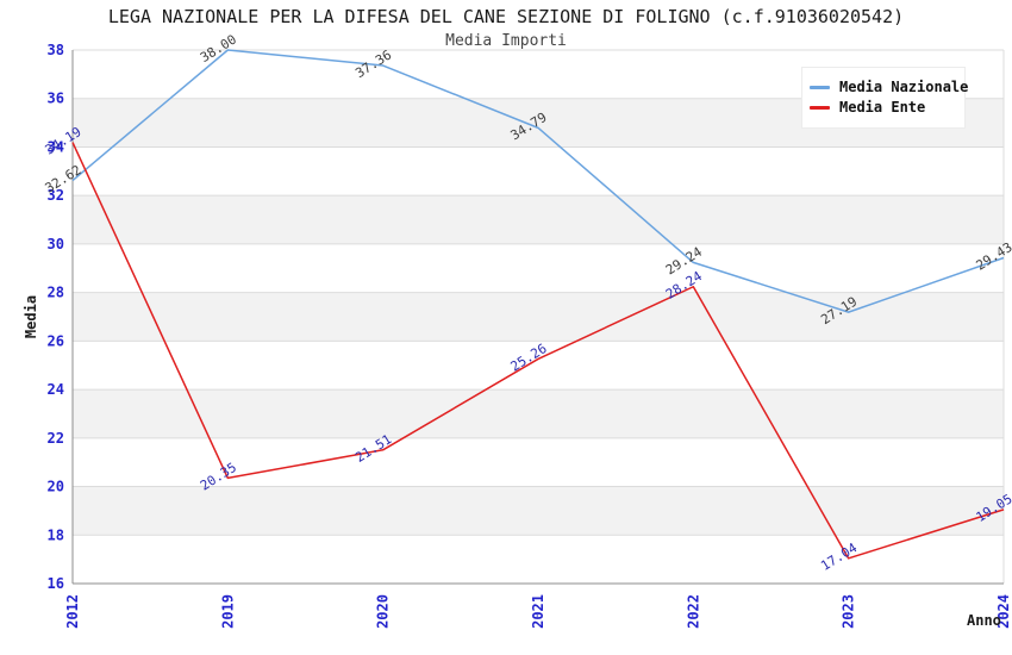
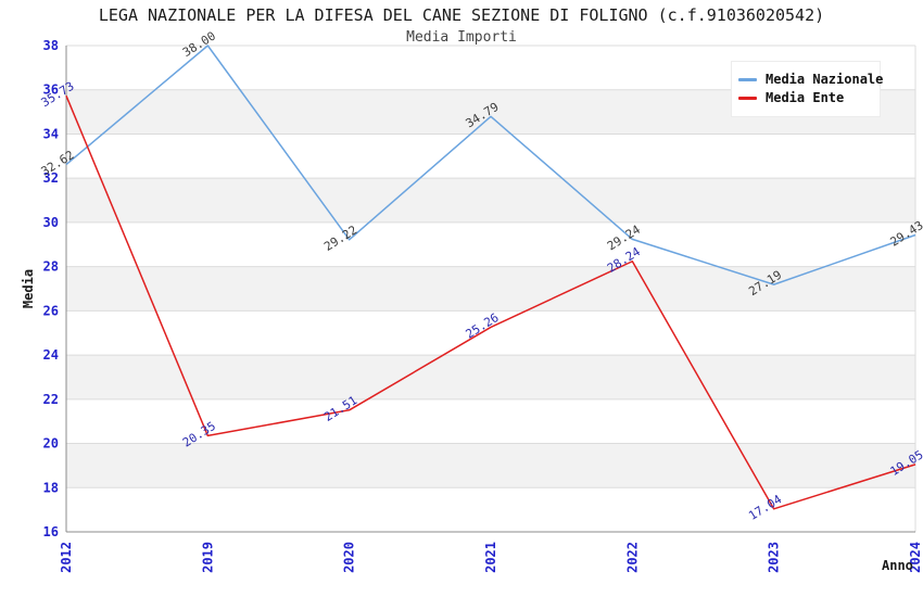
Media Ente/2012: 34.19 -> 35.73
Media Nazionale/2020: 37.36 -> 29.22
